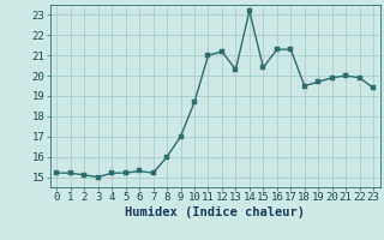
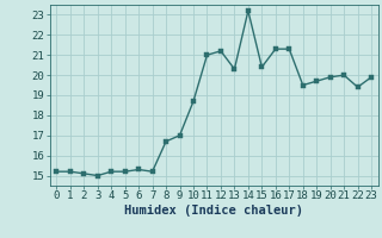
8: 16.0 -> 16.7
22: 19.9 -> 19.4
23: 19.4 -> 19.9
